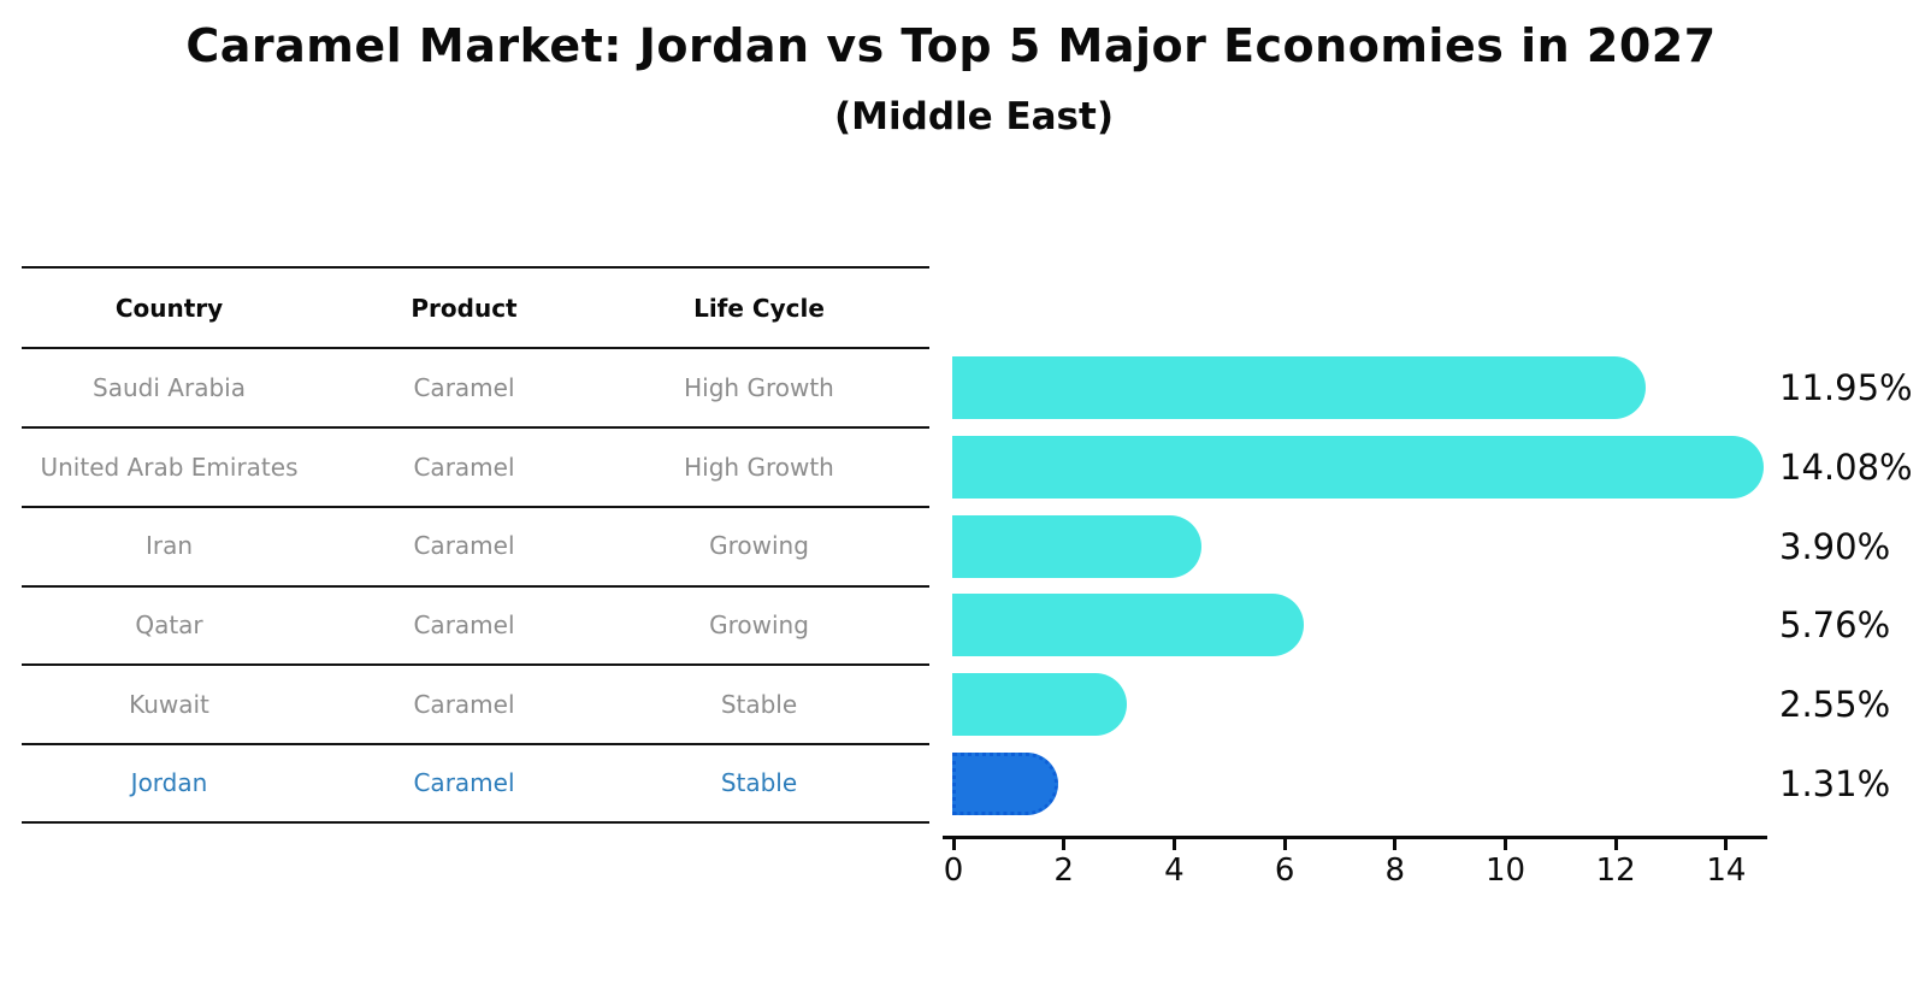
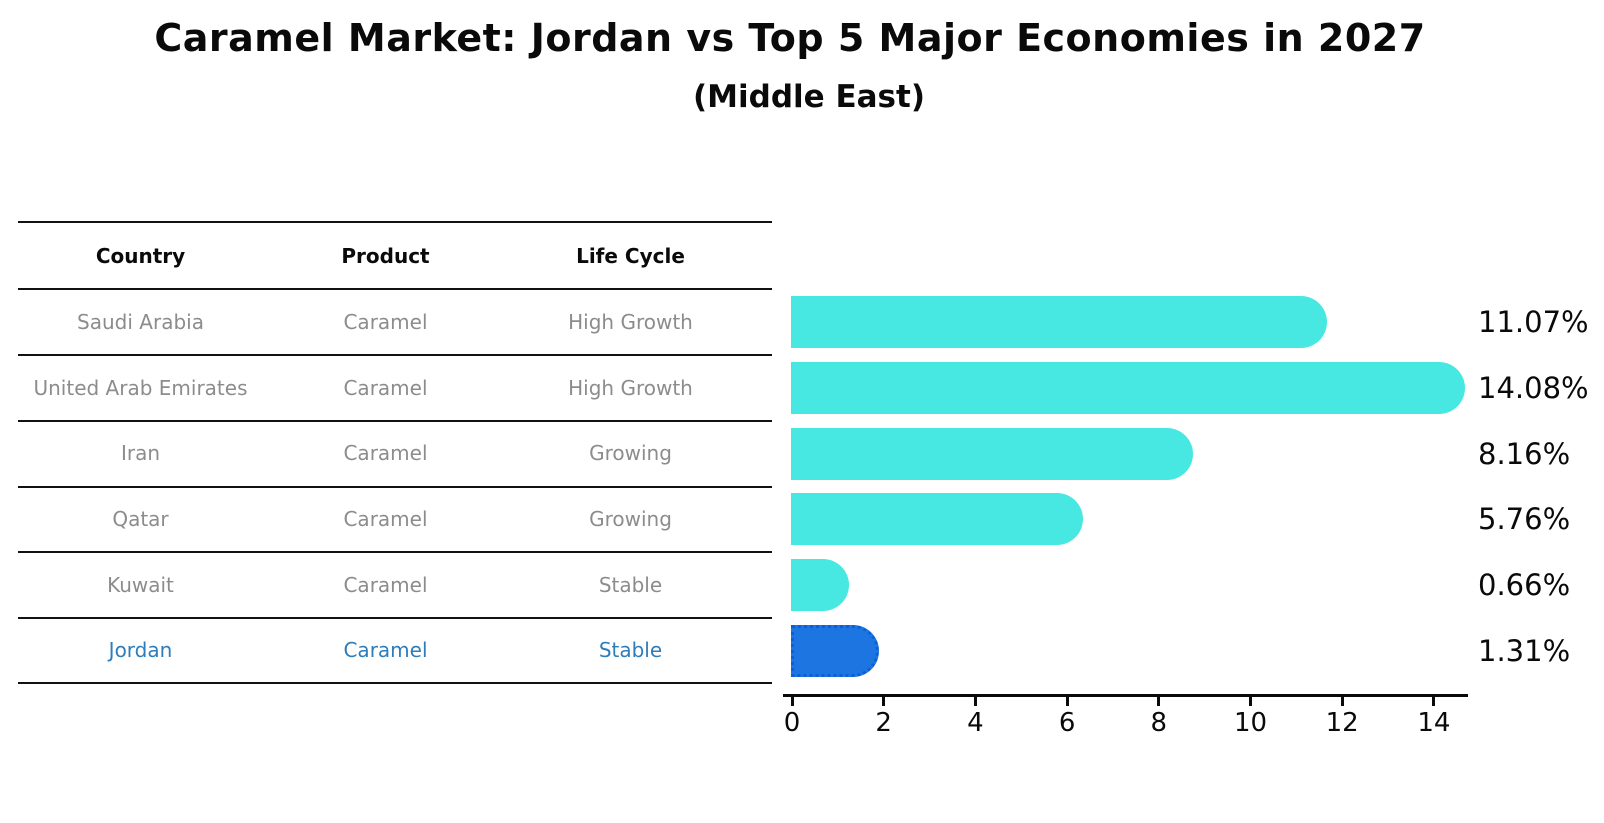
Saudi Arabia: 11.95% -> 11.07%
Iran: 3.90% -> 8.16%
Kuwait: 2.55% -> 0.66%
